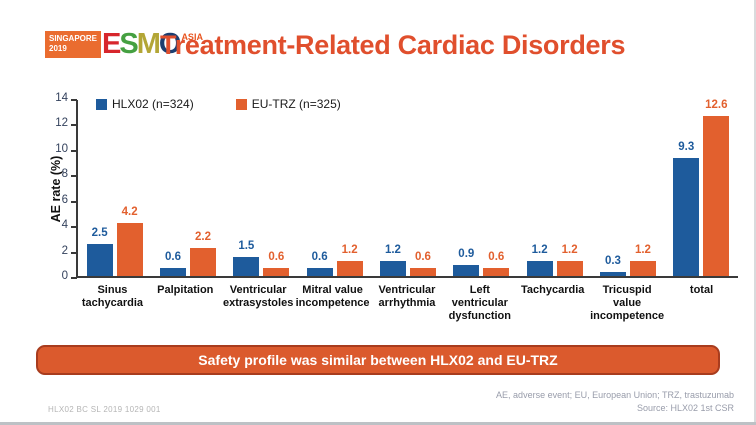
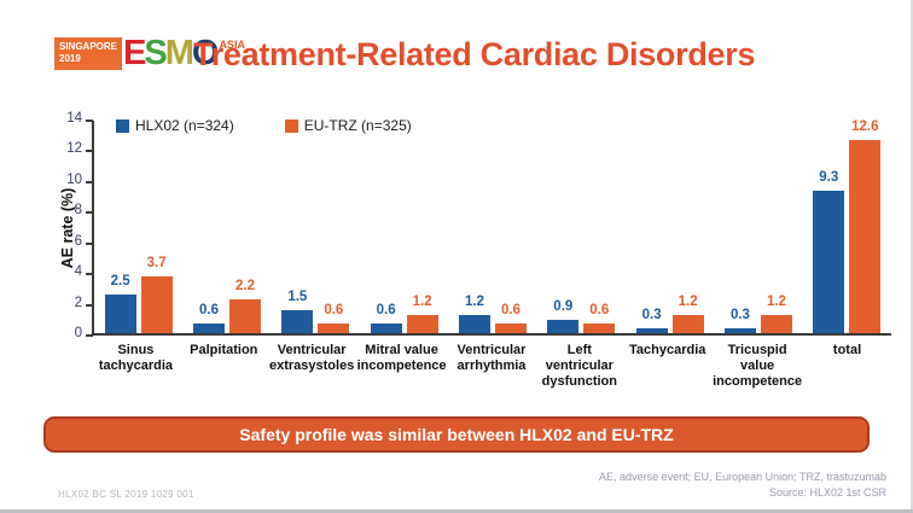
EU-TRZ (n=325)/Sinus tachycardia: 4.2 -> 3.7
HLX02 (n=324)/Tachycardia: 1.2 -> 0.3
